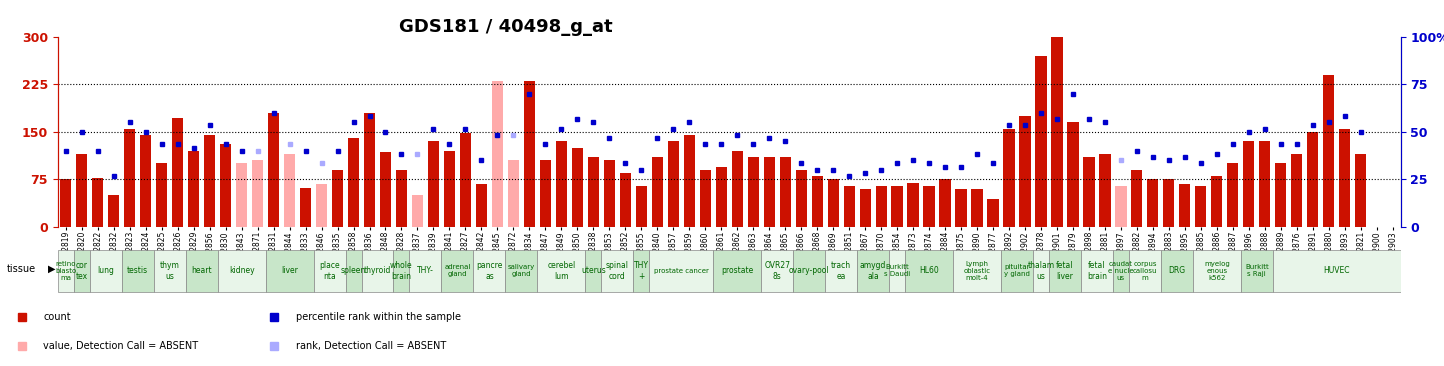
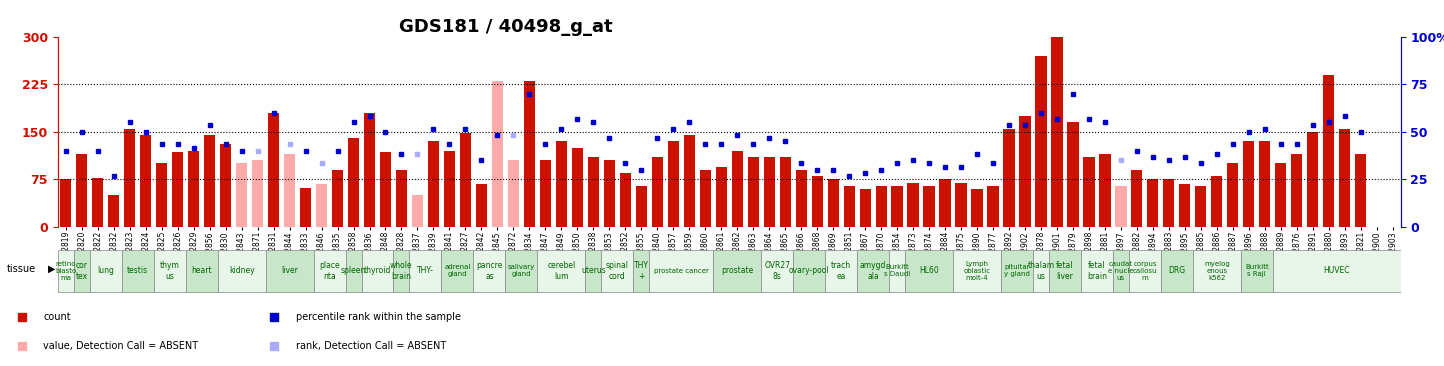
GSM2826: 172 -> 118
GSM2875: 60 -> 70
GSM2877: 44 -> 65
